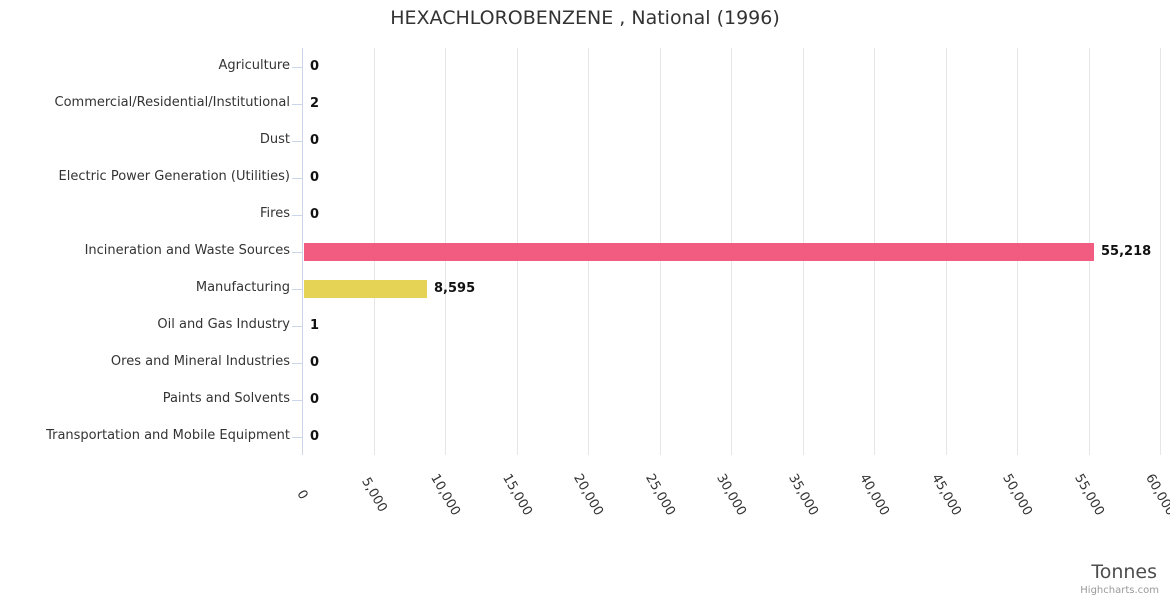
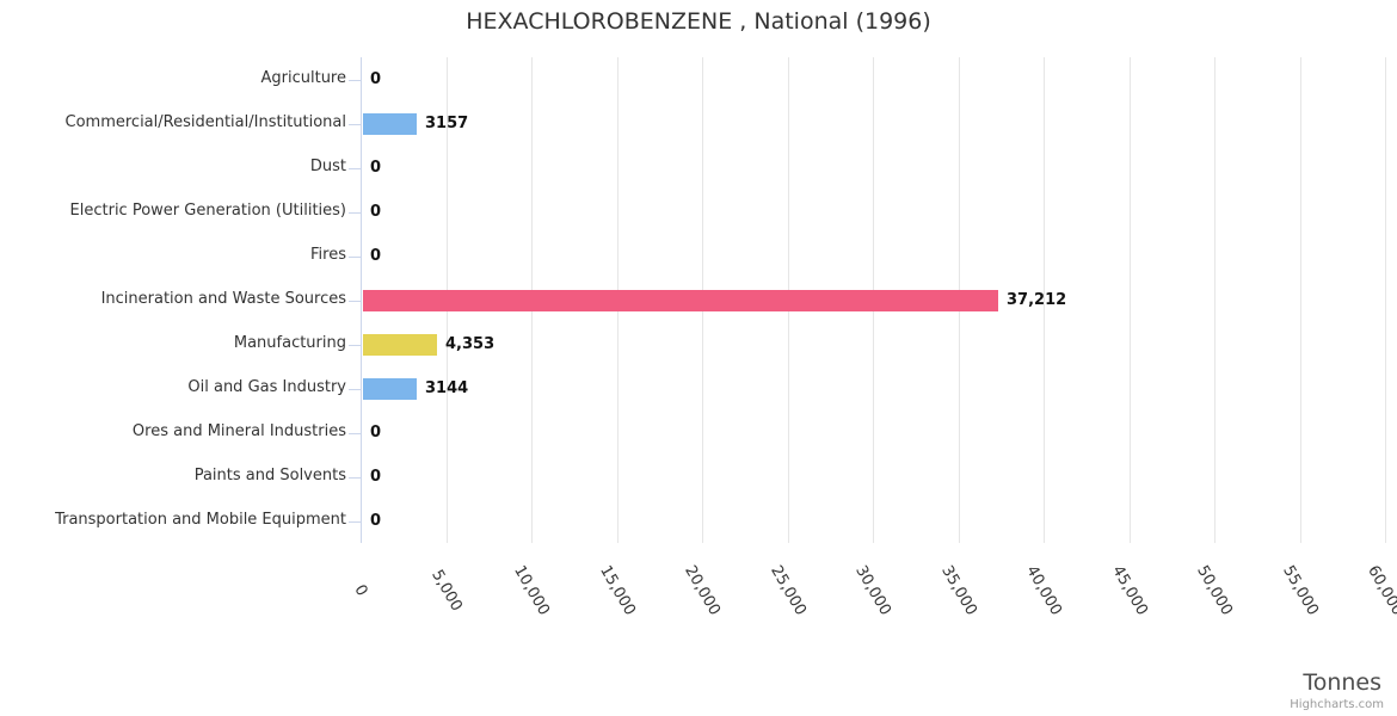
Commercial/Residential/Institutional: 2 -> 3157
Incineration and Waste Sources: 55,218 -> 37,212
Manufacturing: 8,595 -> 4,353
Oil and Gas Industry: 1 -> 3144
